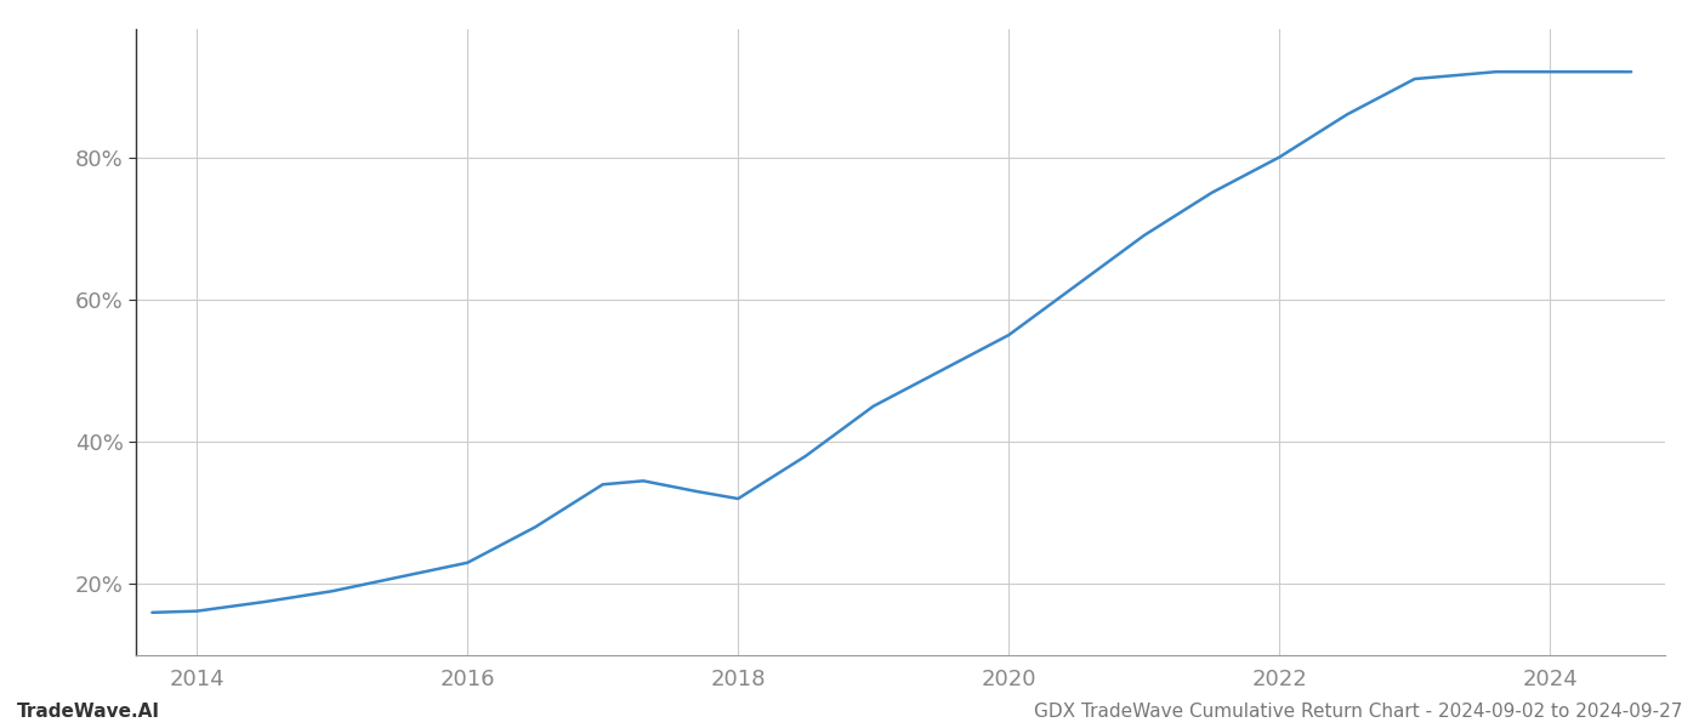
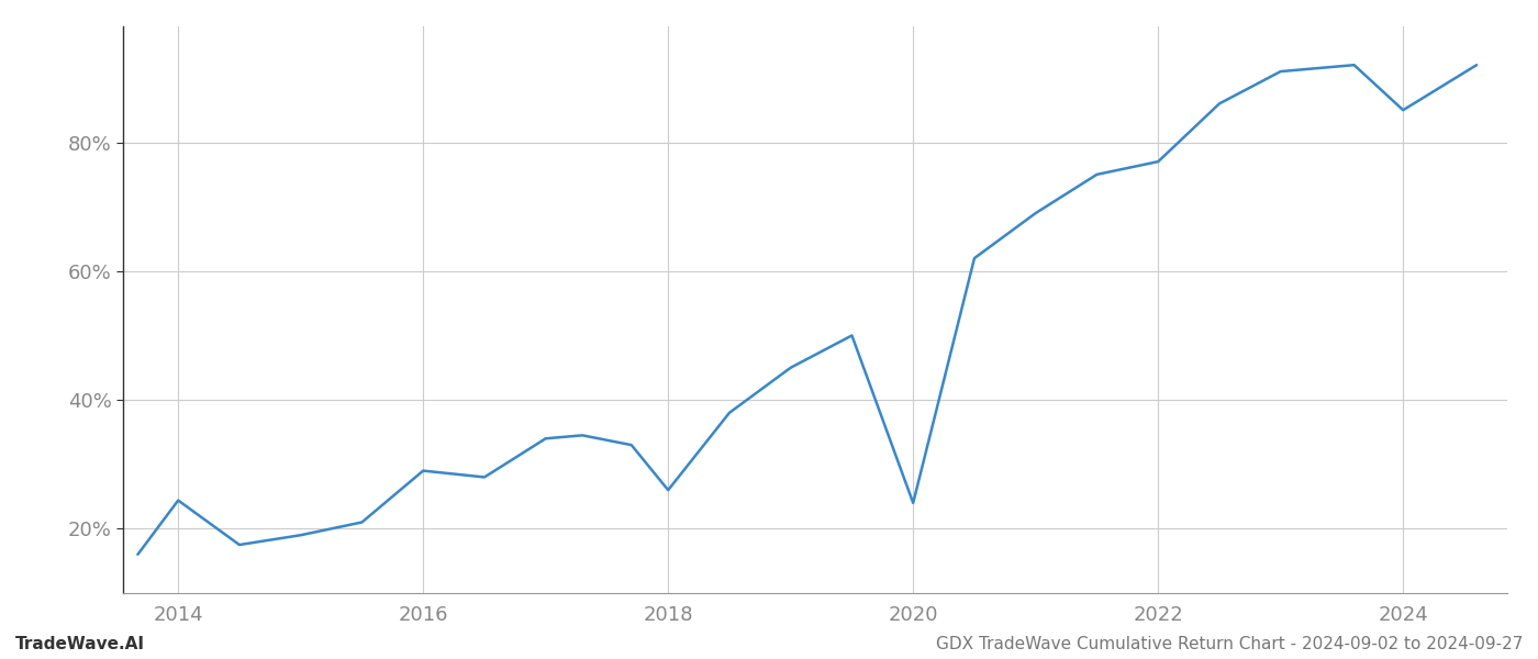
2014: 16.2% -> 24.4%
2016: 23.0% -> 29.0%
2018: 32.0% -> 26.0%
2020: 55.0% -> 24.0%
2022: 80.0% -> 77.0%
2024: 92.0% -> 85.0%
